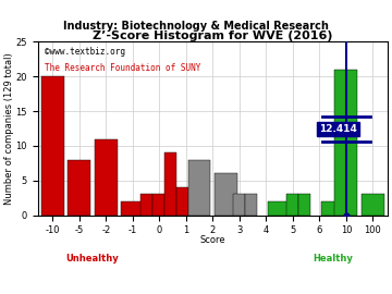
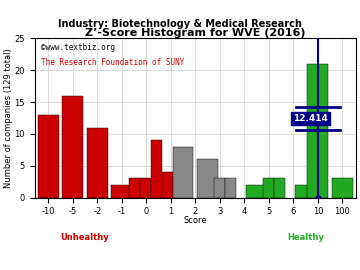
-10: 20 -> 13
-5: 8 -> 16
